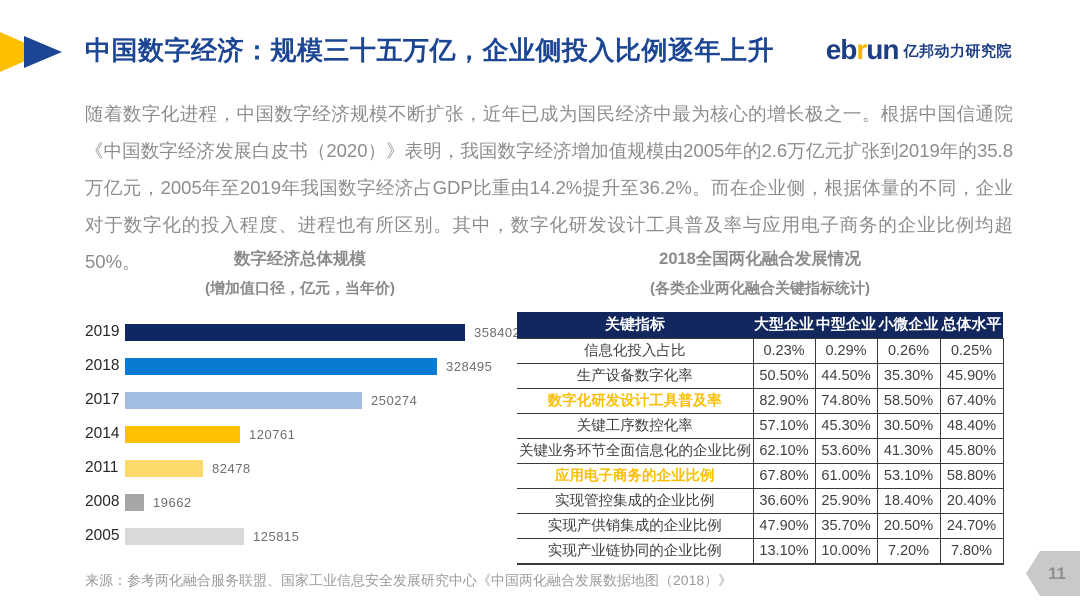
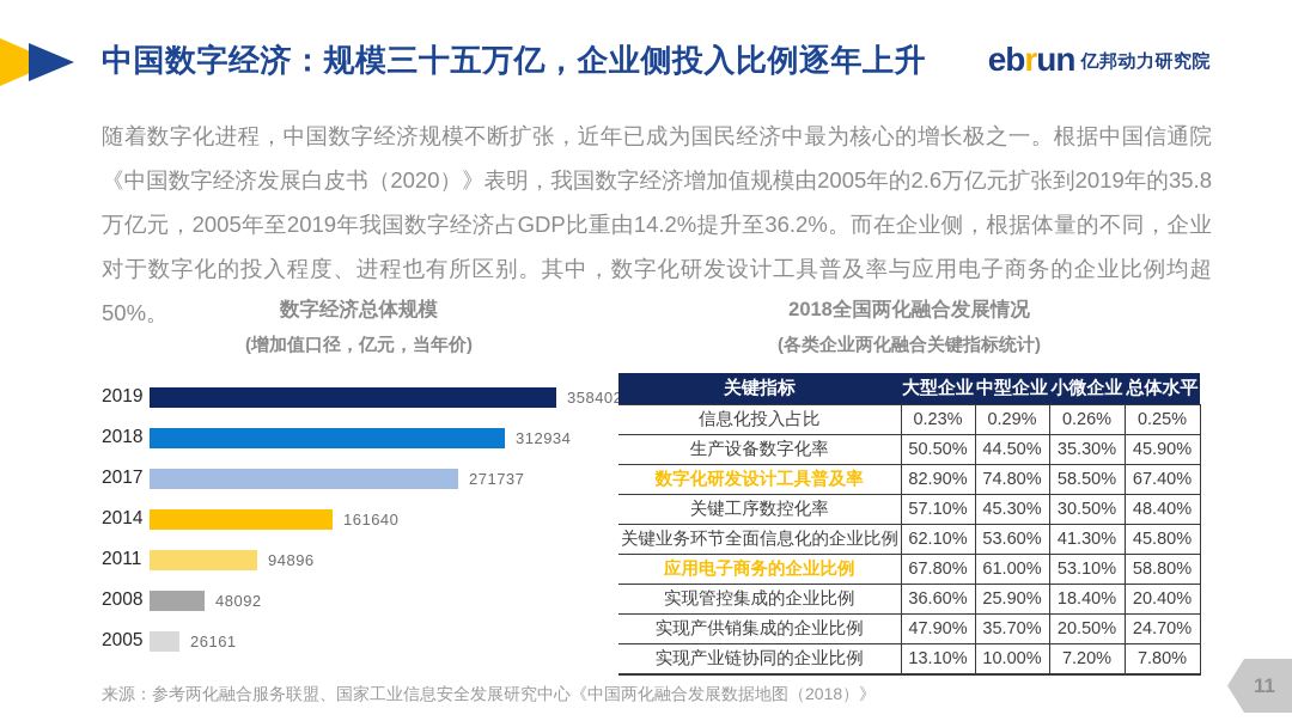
数字经济总体规模/2018: 328495 -> 312934
数字经济总体规模/2017: 250274 -> 271737
数字经济总体规模/2014: 120761 -> 161640
数字经济总体规模/2011: 82478 -> 94896
数字经济总体规模/2008: 19662 -> 48092
数字经济总体规模/2005: 125815 -> 26161
